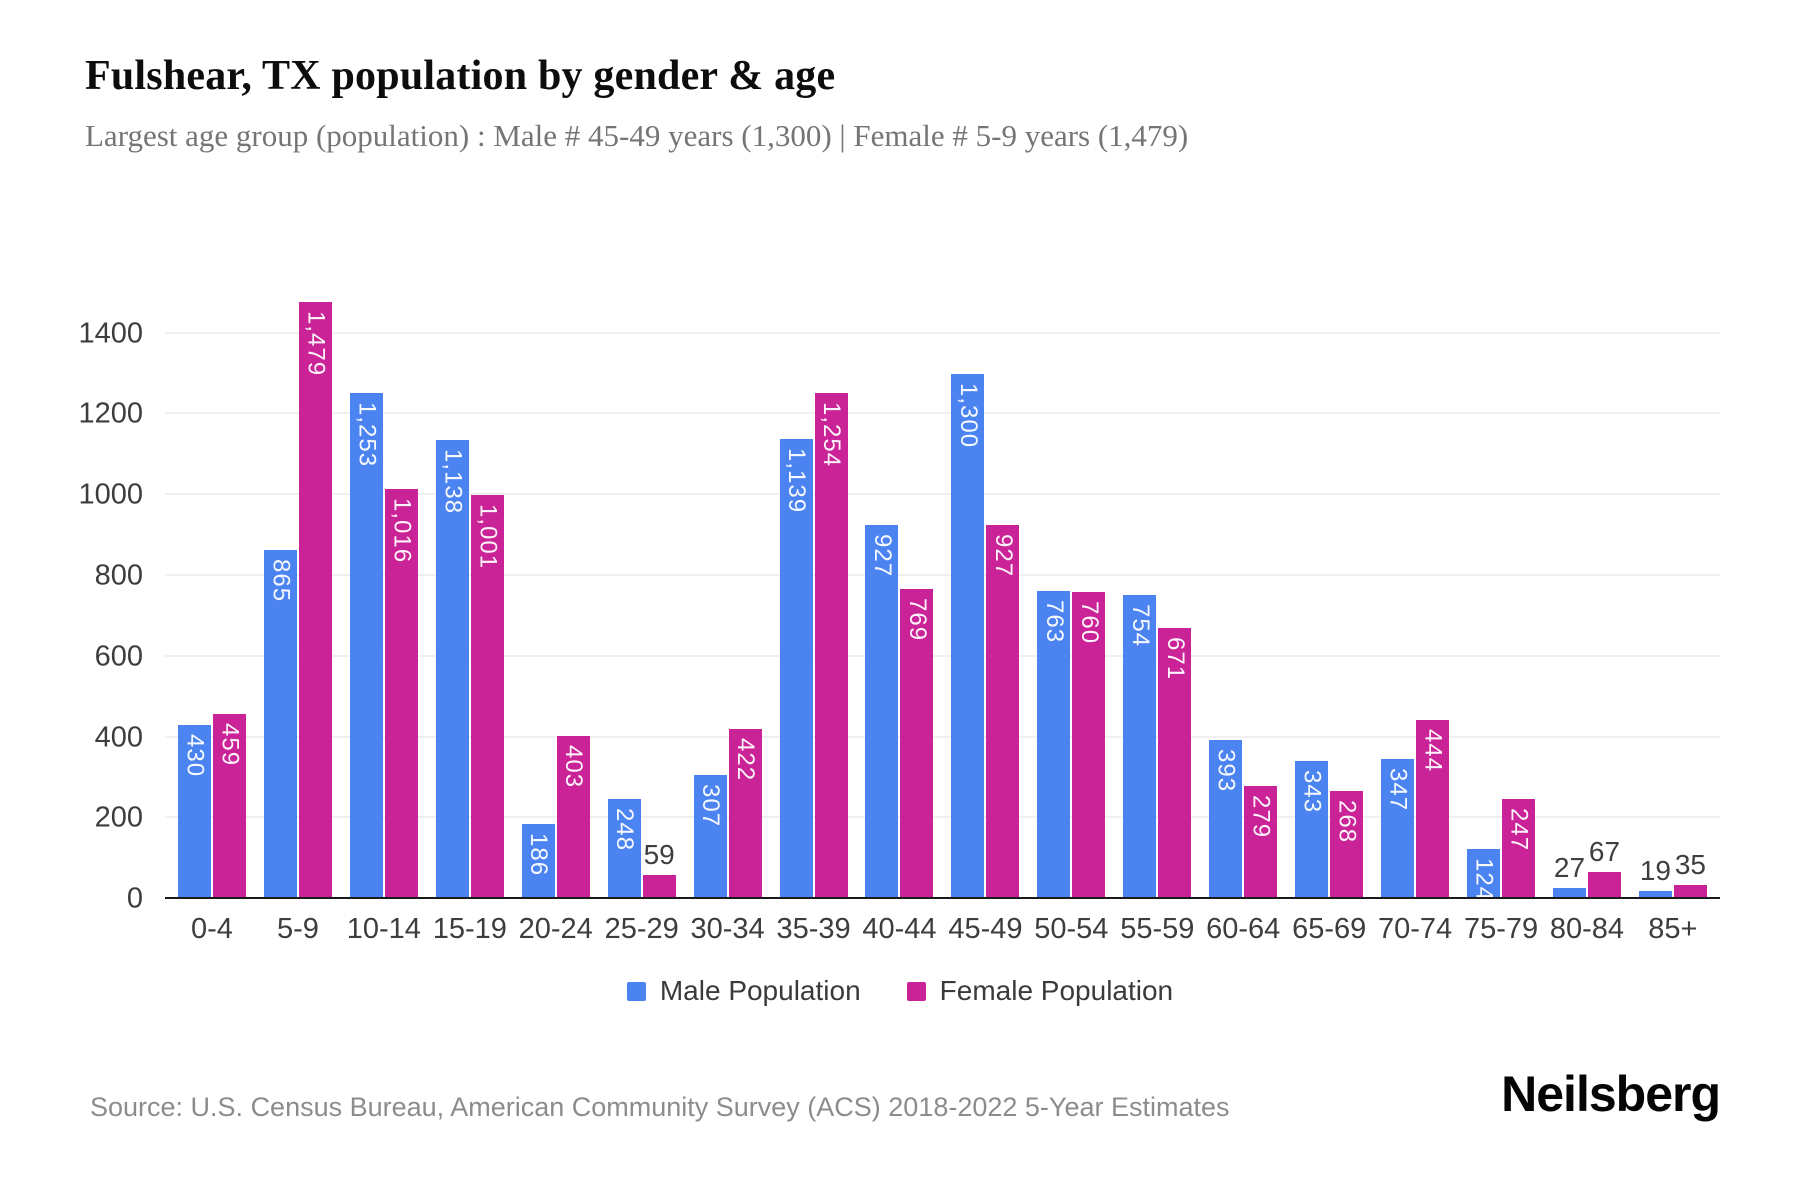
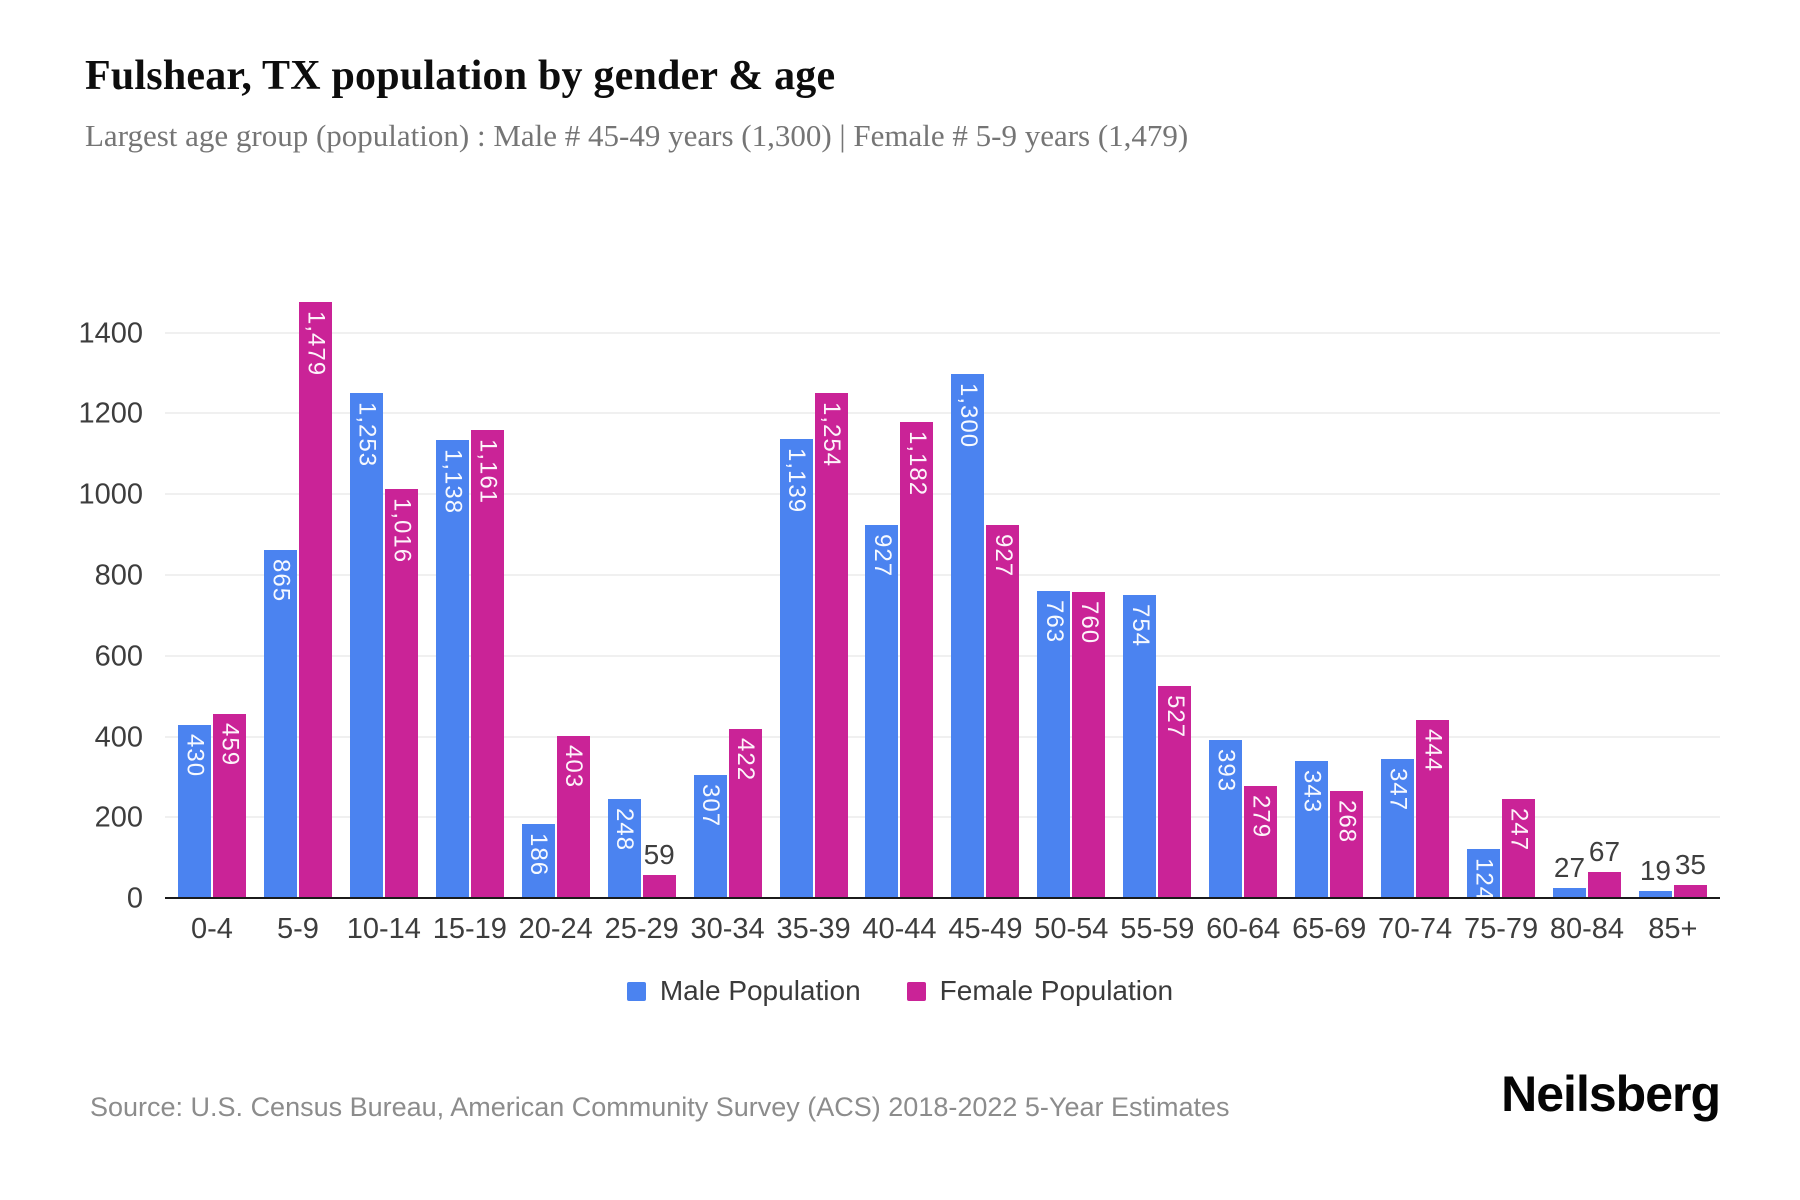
Female Population/15-19: 1,001 -> 1,161
Female Population/40-44: 769 -> 1,182
Female Population/55-59: 671 -> 527
